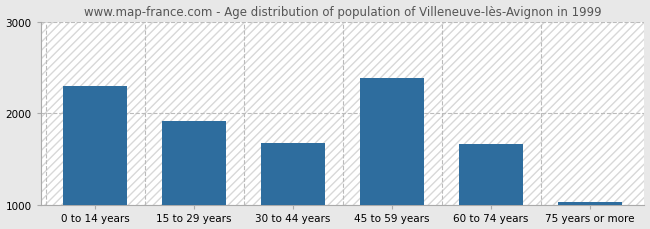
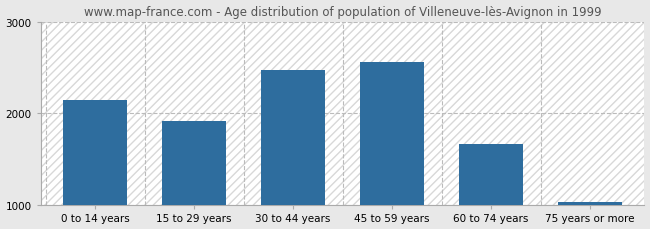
0 to 14 years: 2300 -> 2150
30 to 44 years: 1680 -> 2470
45 to 59 years: 2380 -> 2560
